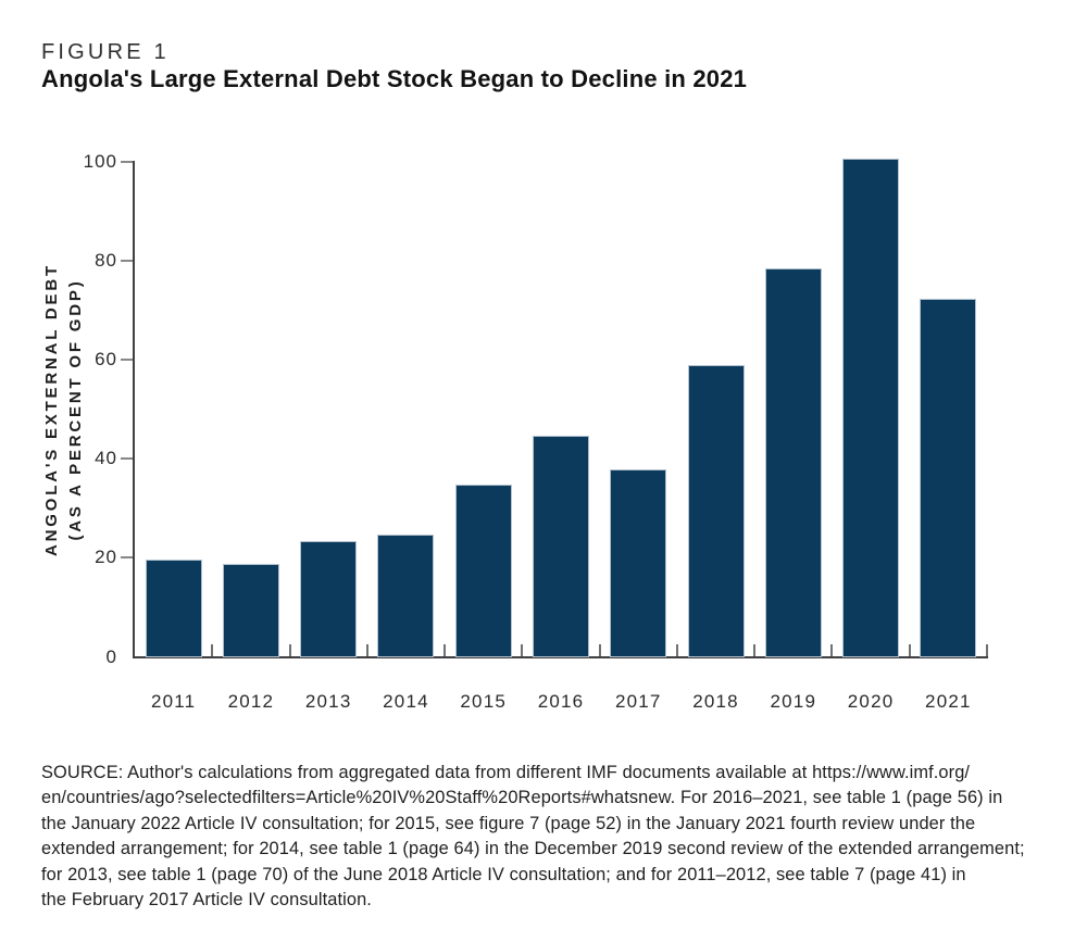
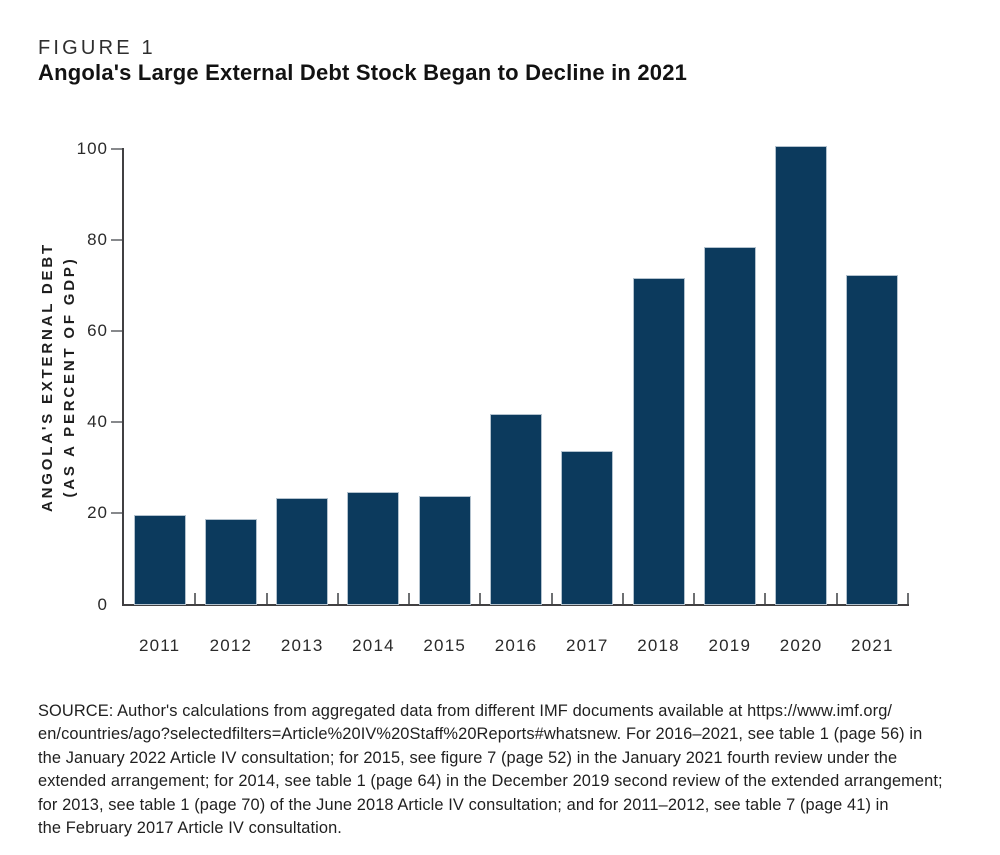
2015: 35 -> 24
2016: 45 -> 42
2017: 38 -> 34
2018: 59 -> 72
